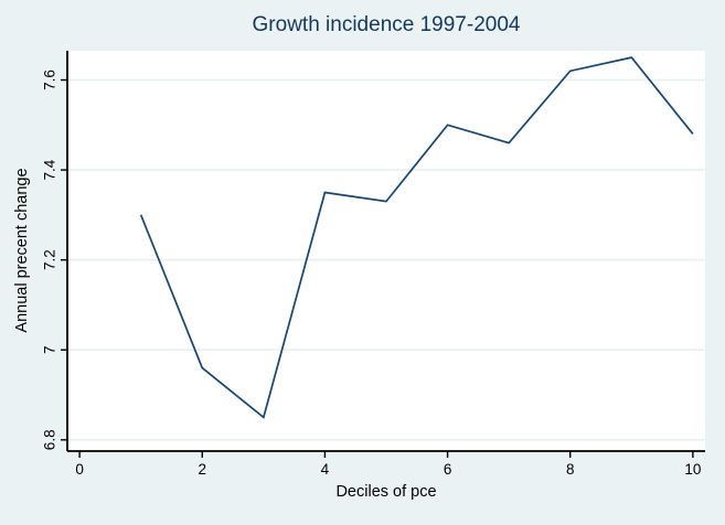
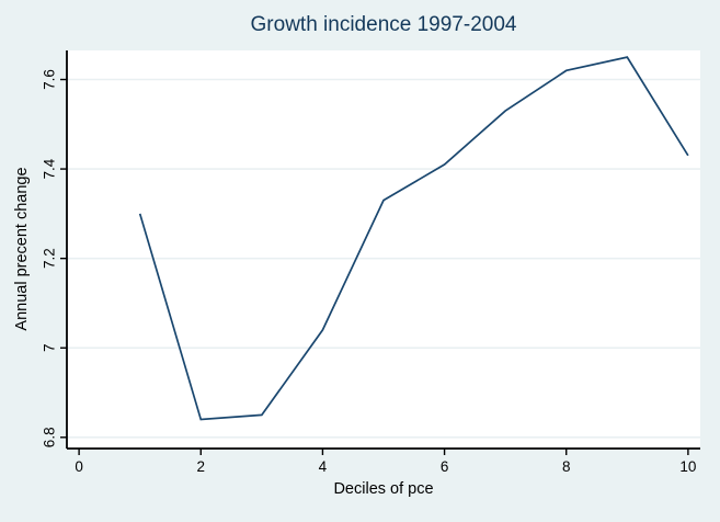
2: 6.96 -> 6.84
4: 7.35 -> 7.04
6: 7.50 -> 7.41
7: 7.46 -> 7.53
10: 7.48 -> 7.43
